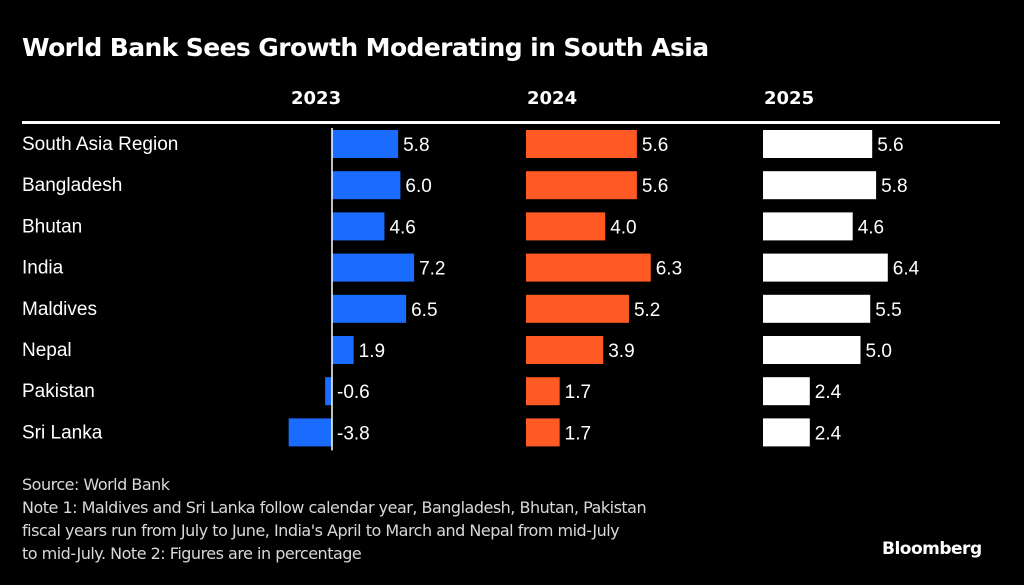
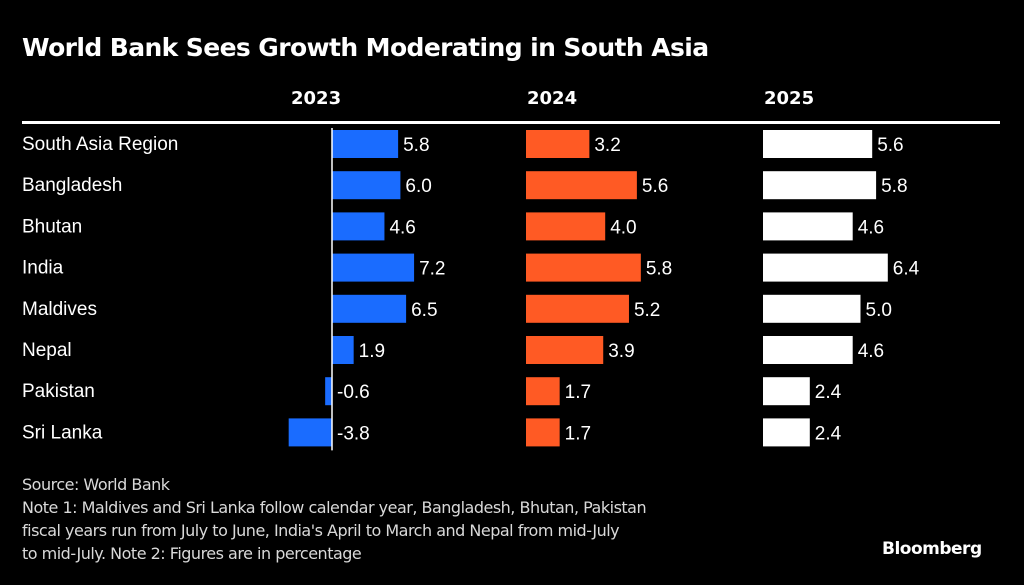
2024/South Asia Region: 5.6 -> 3.2
2024/India: 6.3 -> 5.8
2025/Maldives: 5.5 -> 5.0
2025/Nepal: 5.0 -> 4.6
